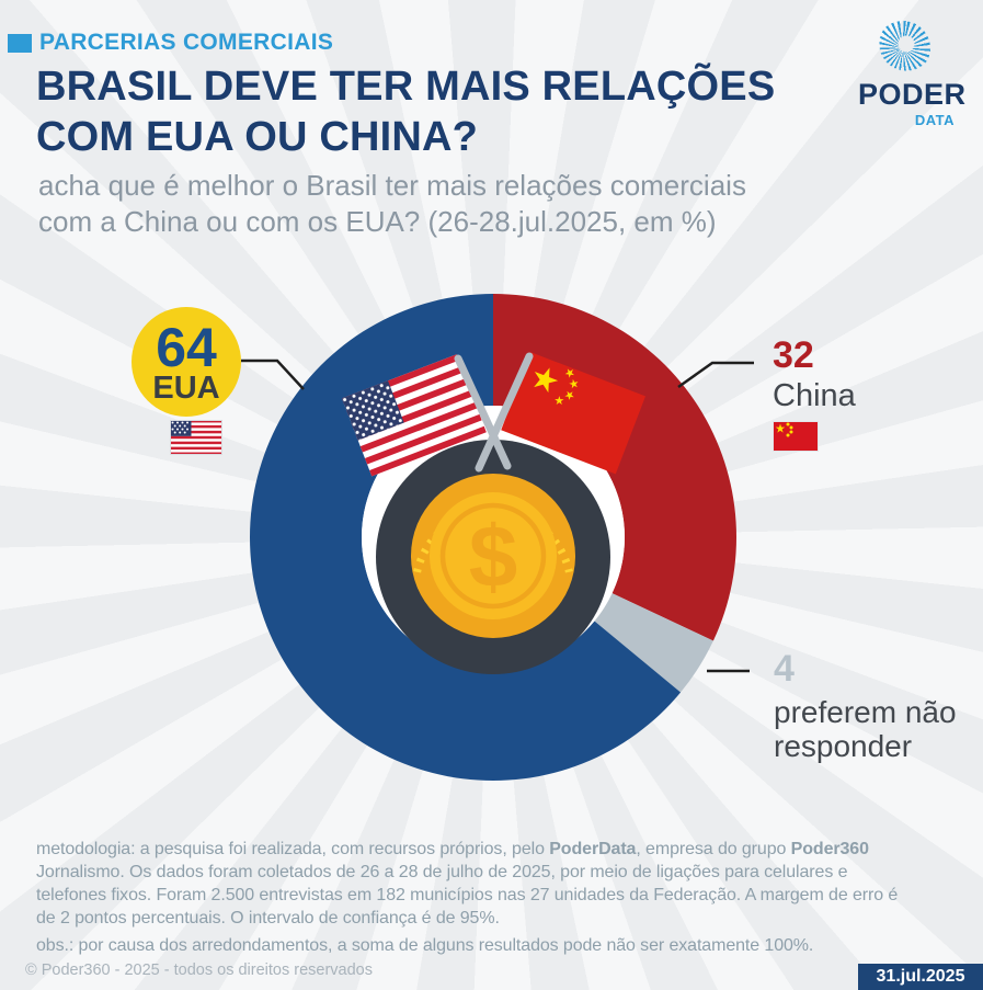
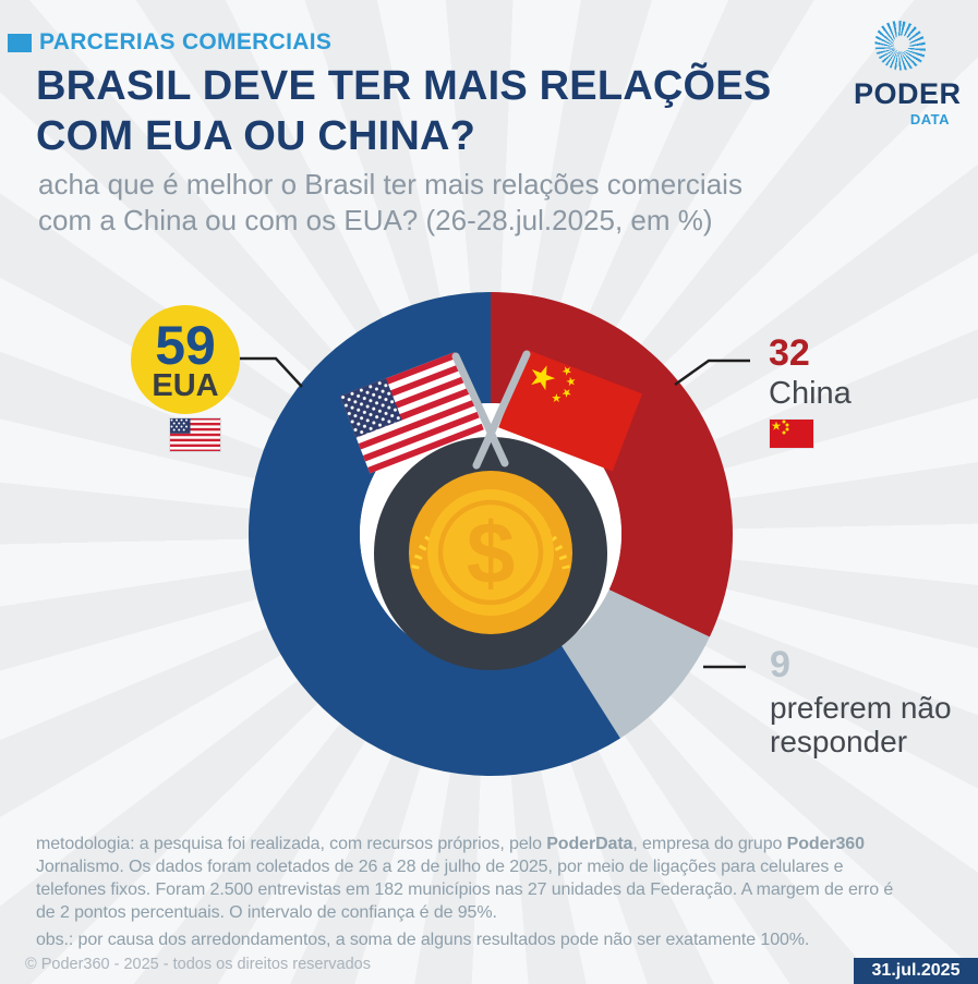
preferem não responder: 4 -> 9
EUA: 64 -> 59
